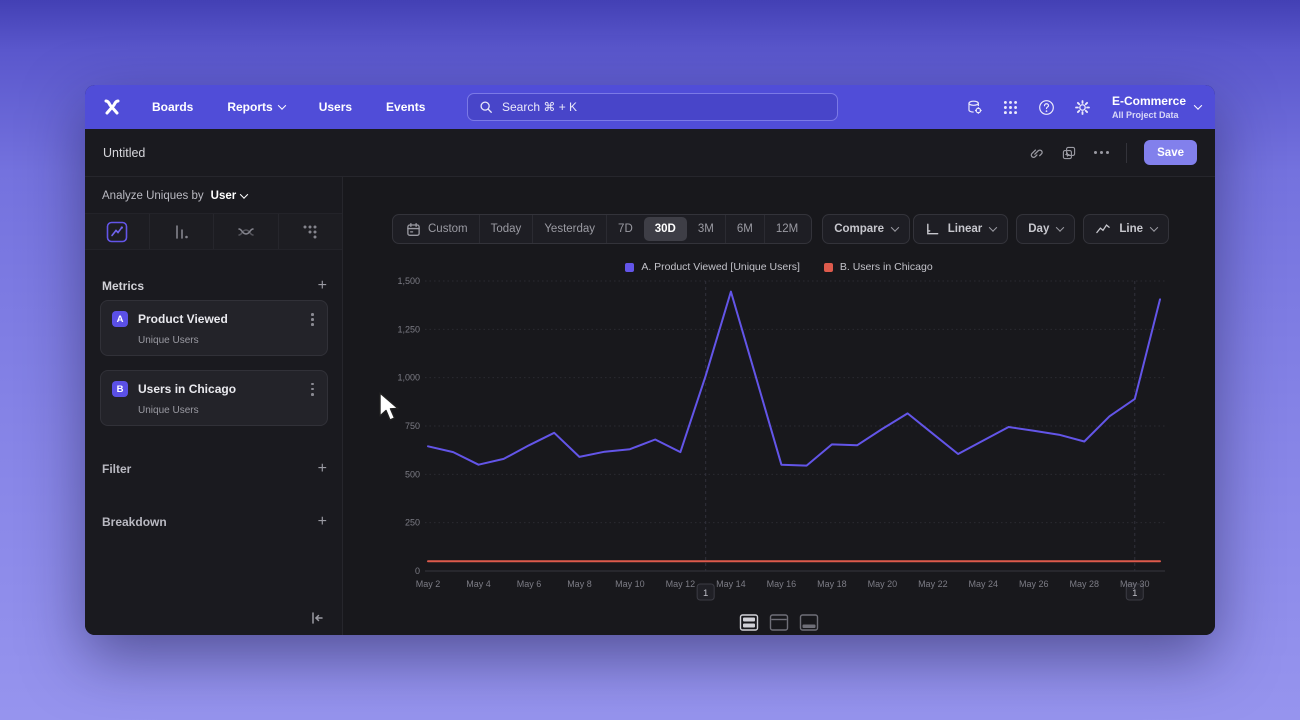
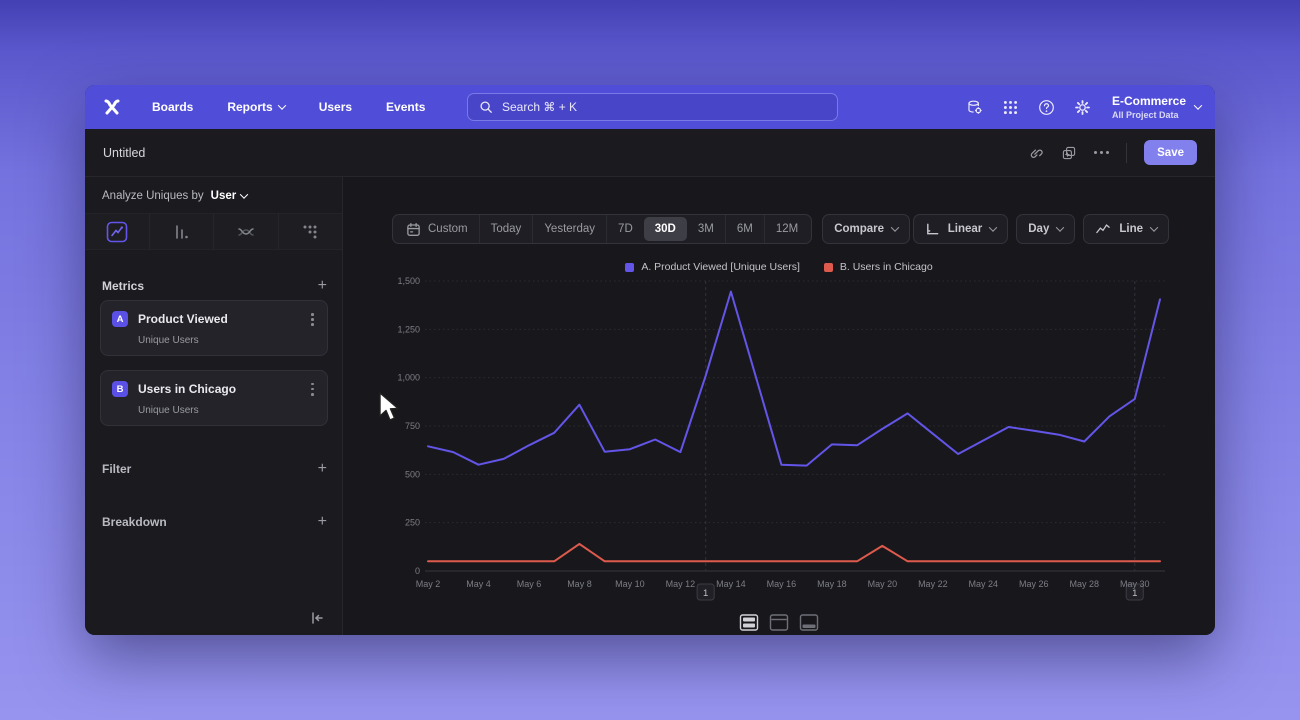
A. Product Viewed [Unique Users]/May 8: 590 -> 860
B. Users in Chicago/May 8: 50 -> 140
B. Users in Chicago/May 20: 50 -> 130
